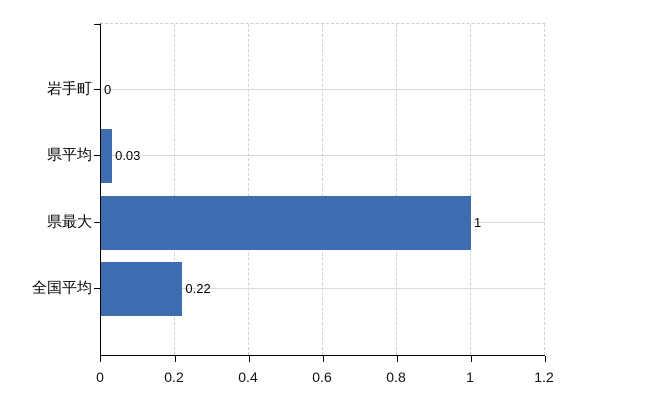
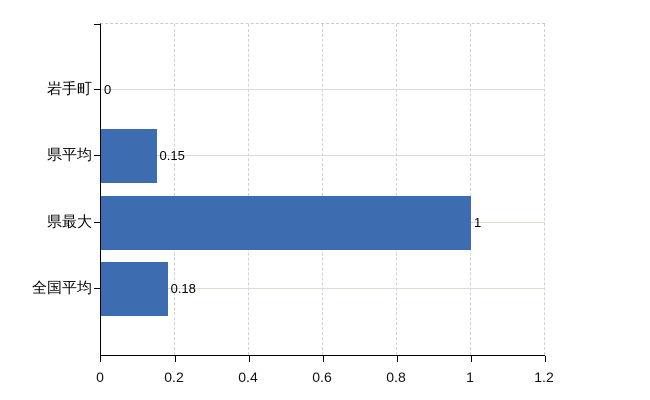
県平均: 0.03 -> 0.15
全国平均: 0.22 -> 0.18
